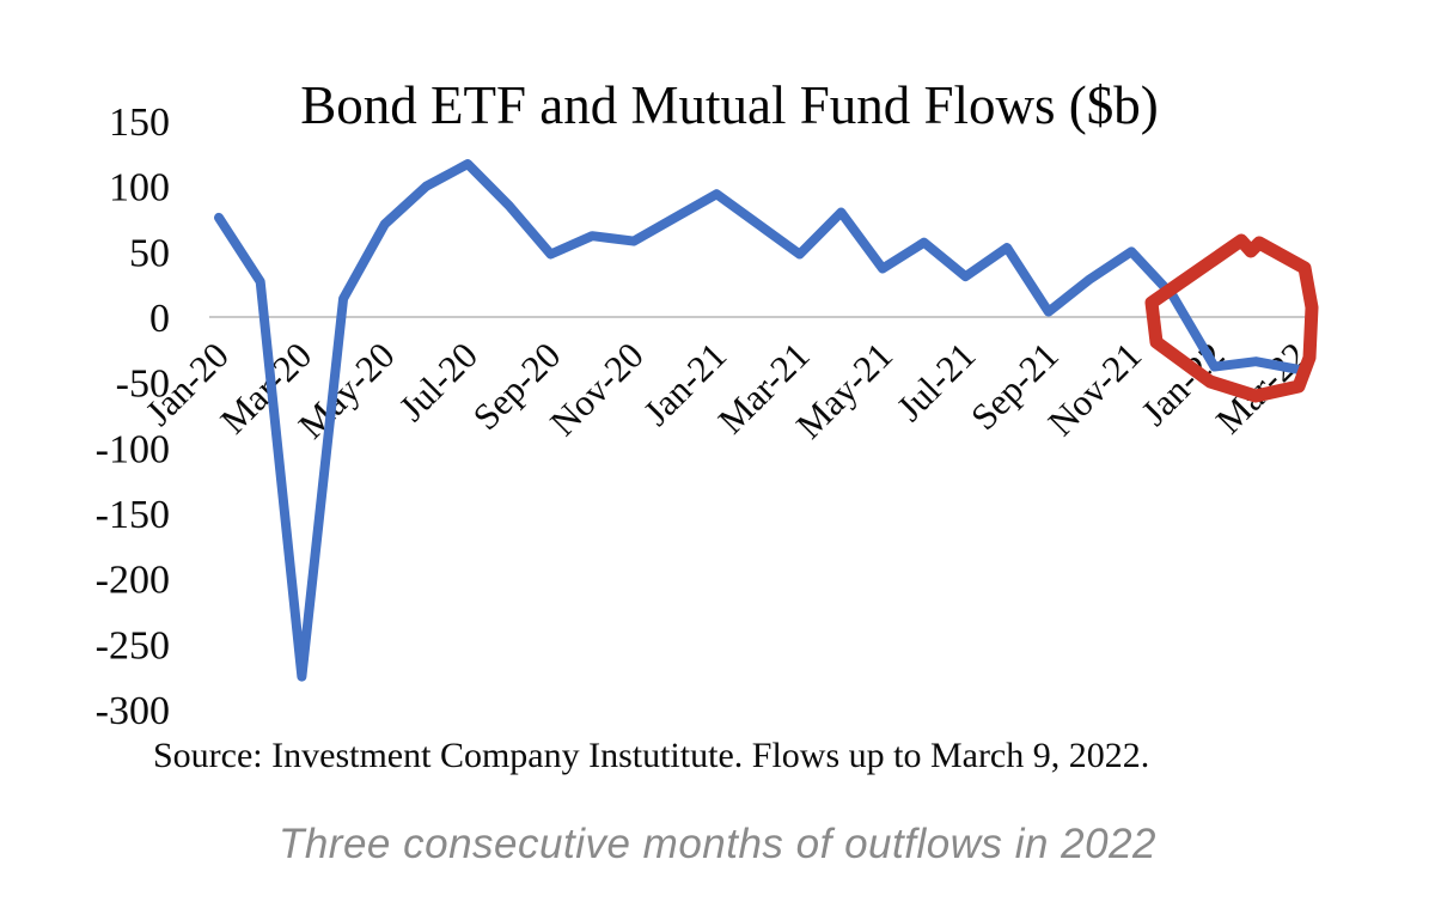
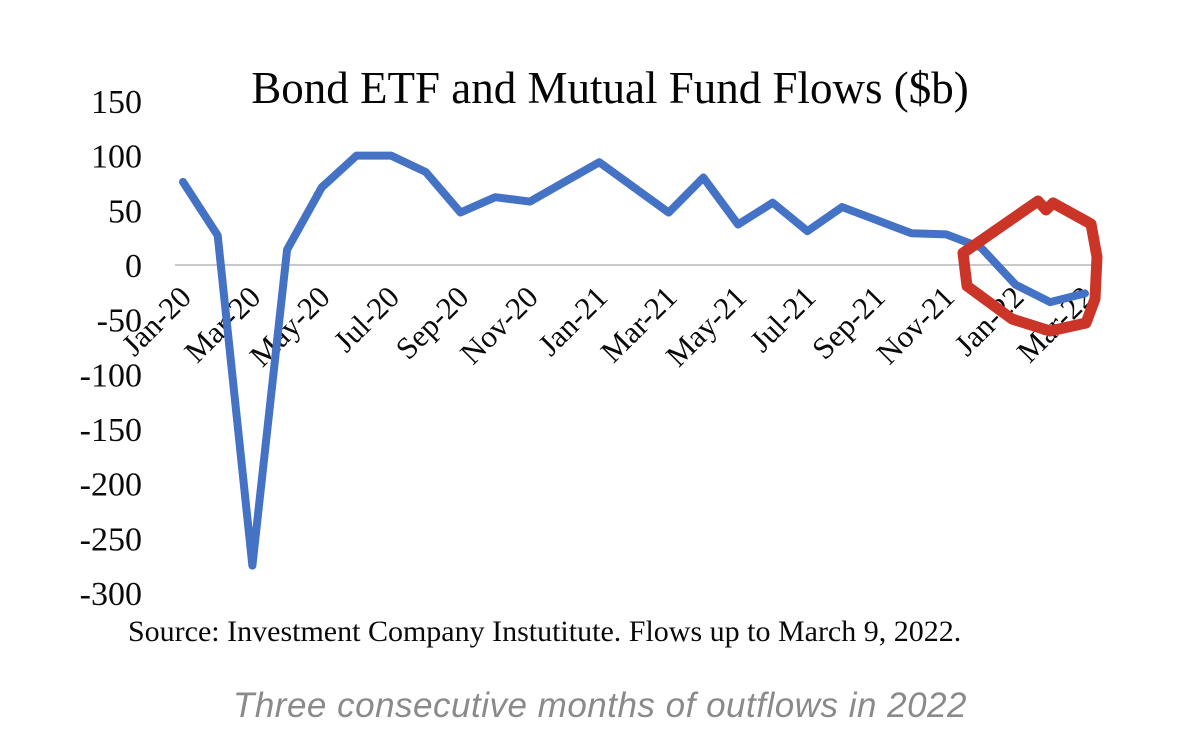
Jul-20: 117 -> 100
Sep-21: 4 -> 41
Nov-21: 50 -> 28
Jan-22: -38 -> -18
Mar-22: -40 -> -26
